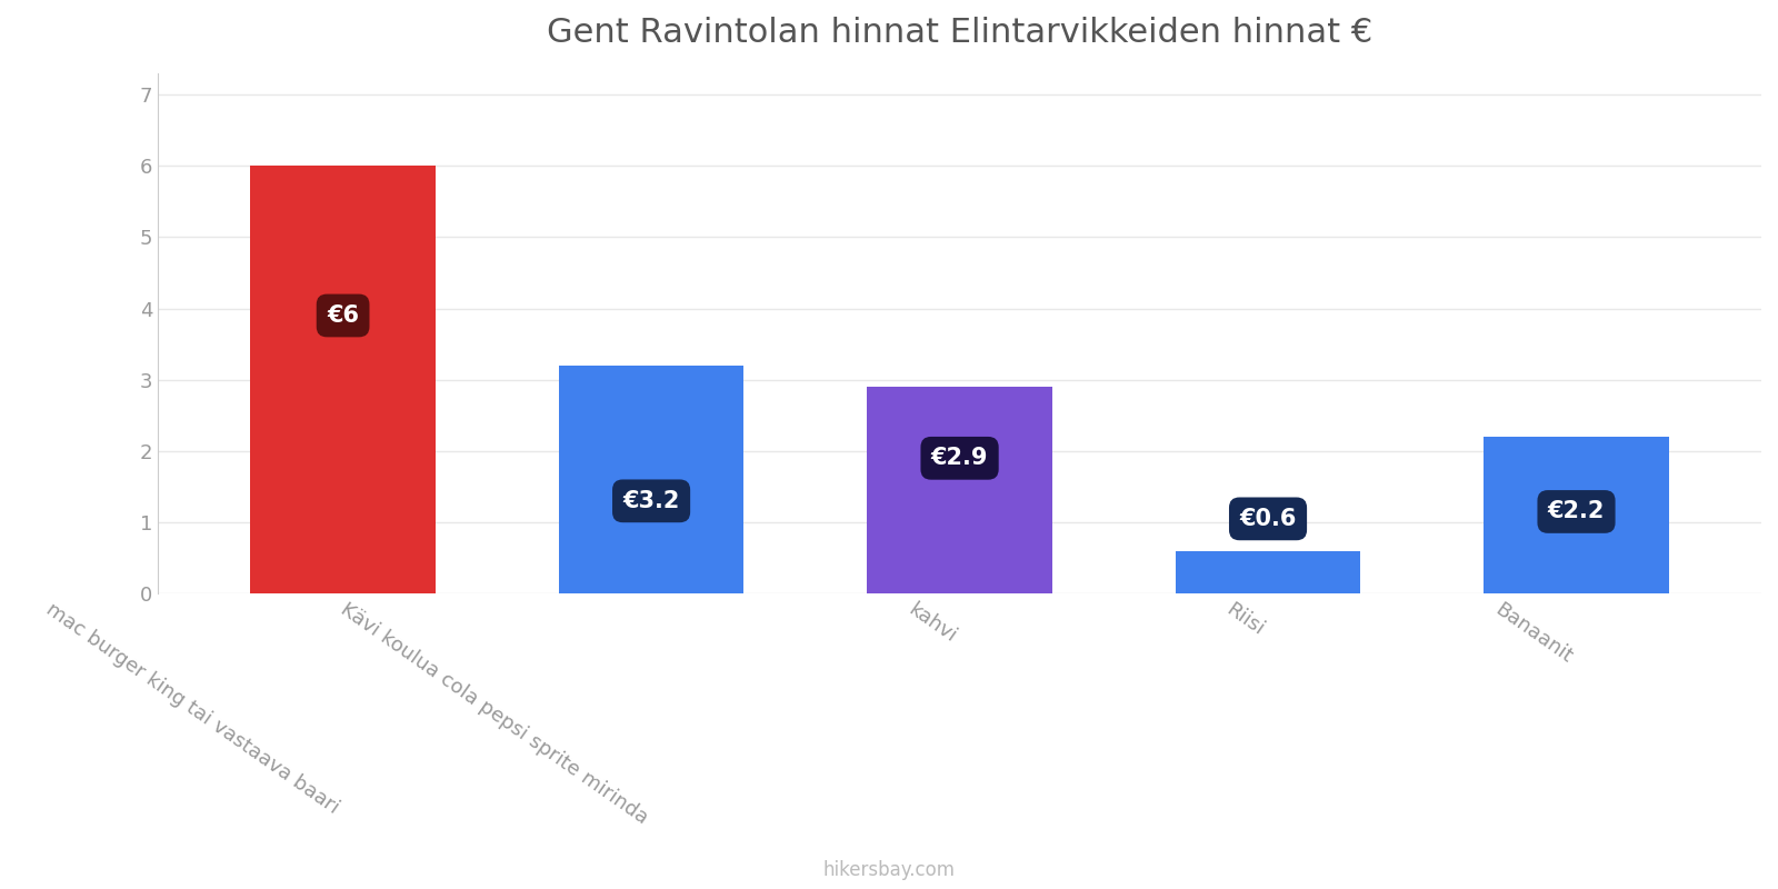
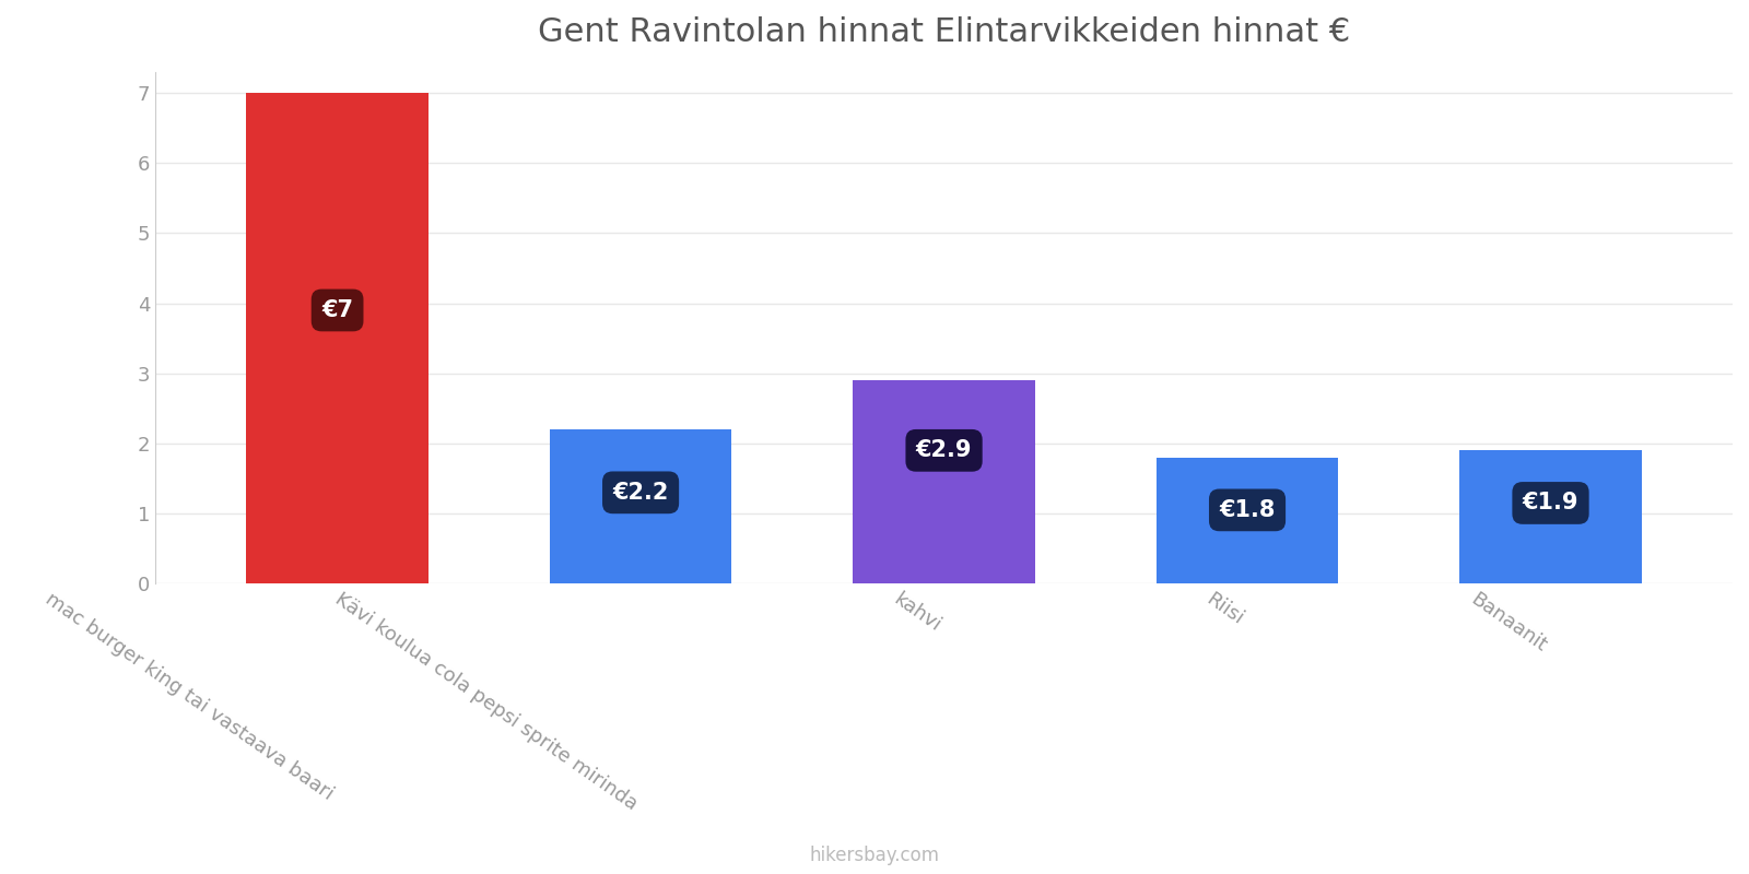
mac burger king tai vastaava baari: €6 -> €7
Kävi koulua cola pepsi sprite mirinda: €3.2 -> €2.2
Riisi: €0.6 -> €1.8
Banaanit: €2.2 -> €1.9
